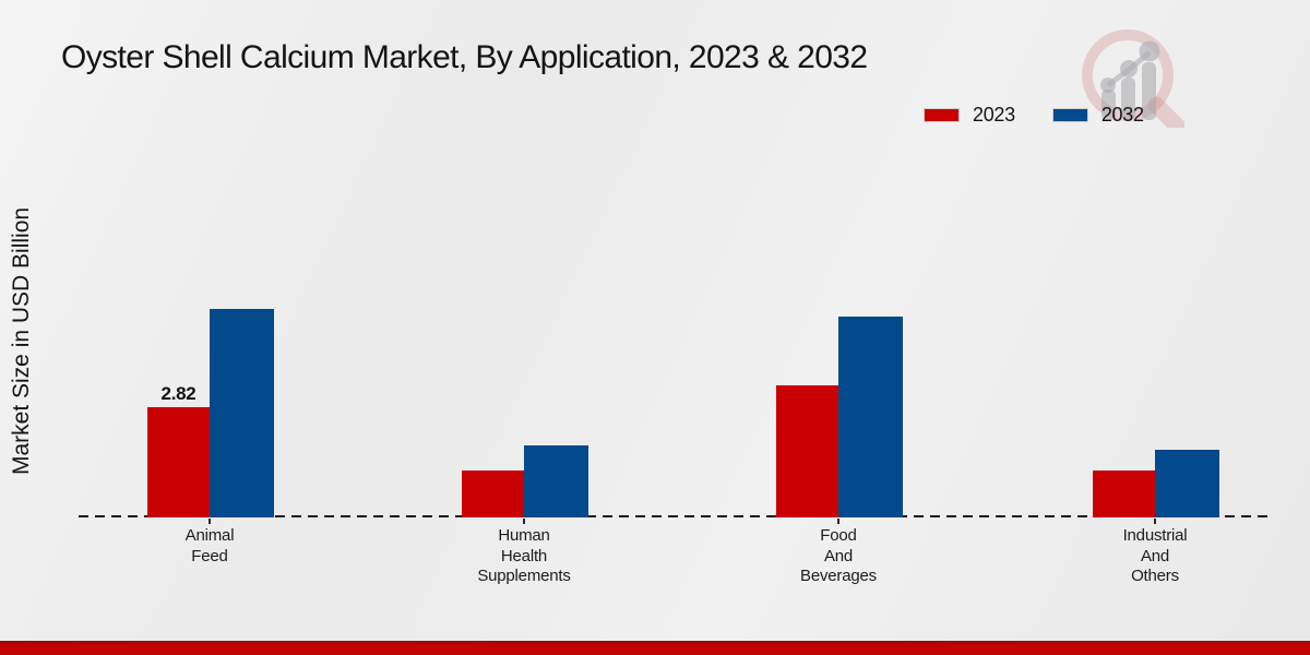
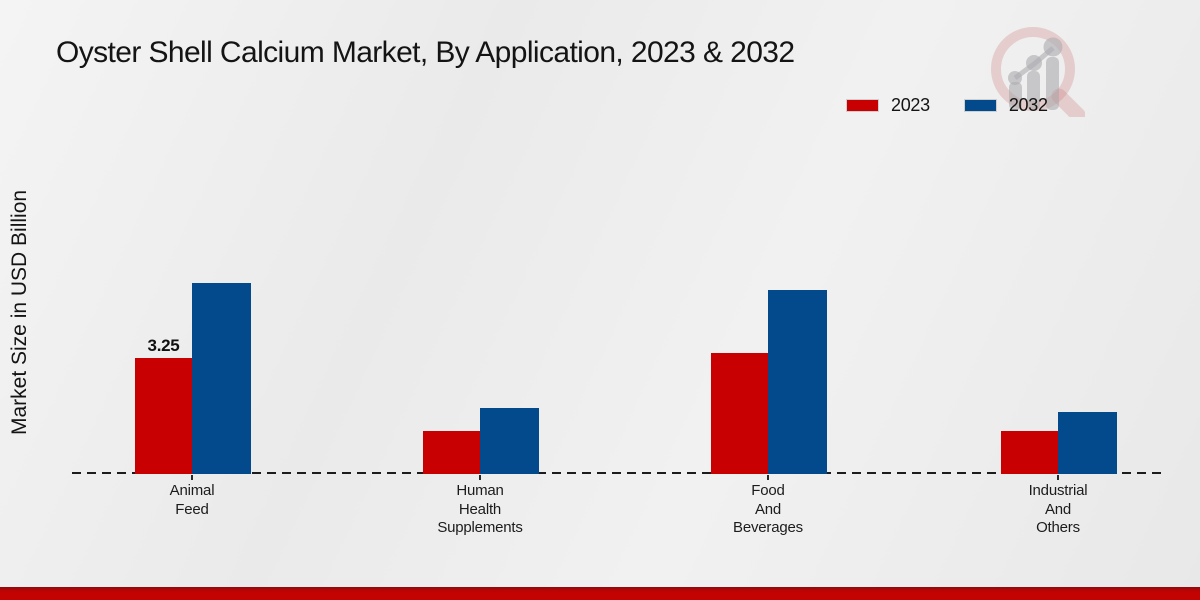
2023/Animal Feed: 2.82 -> 3.25
